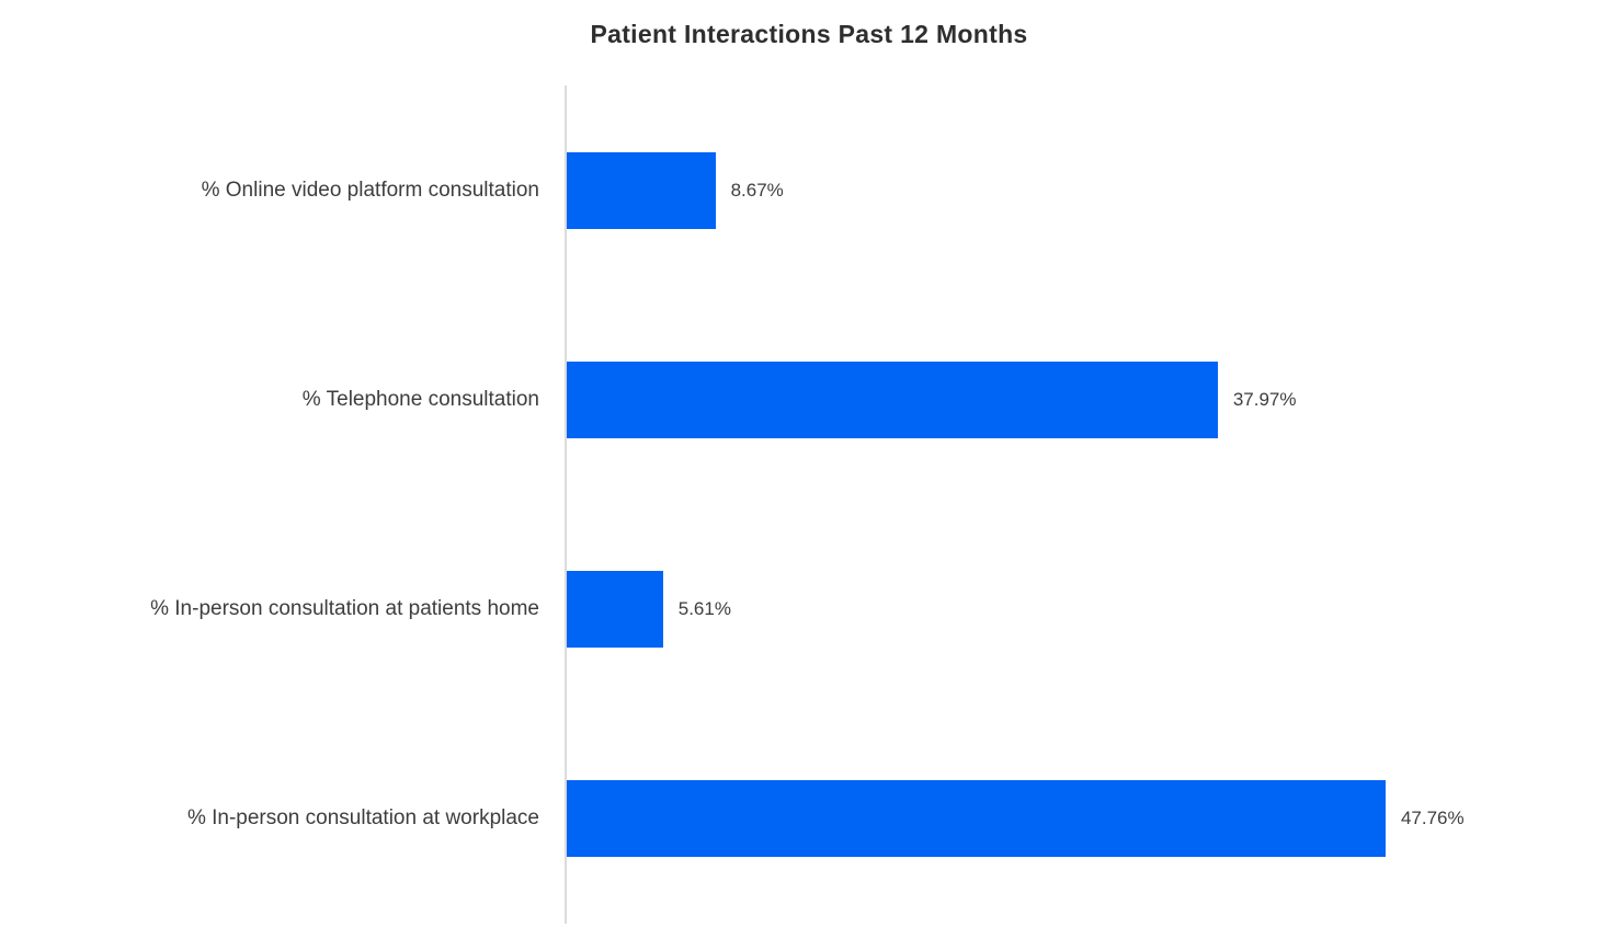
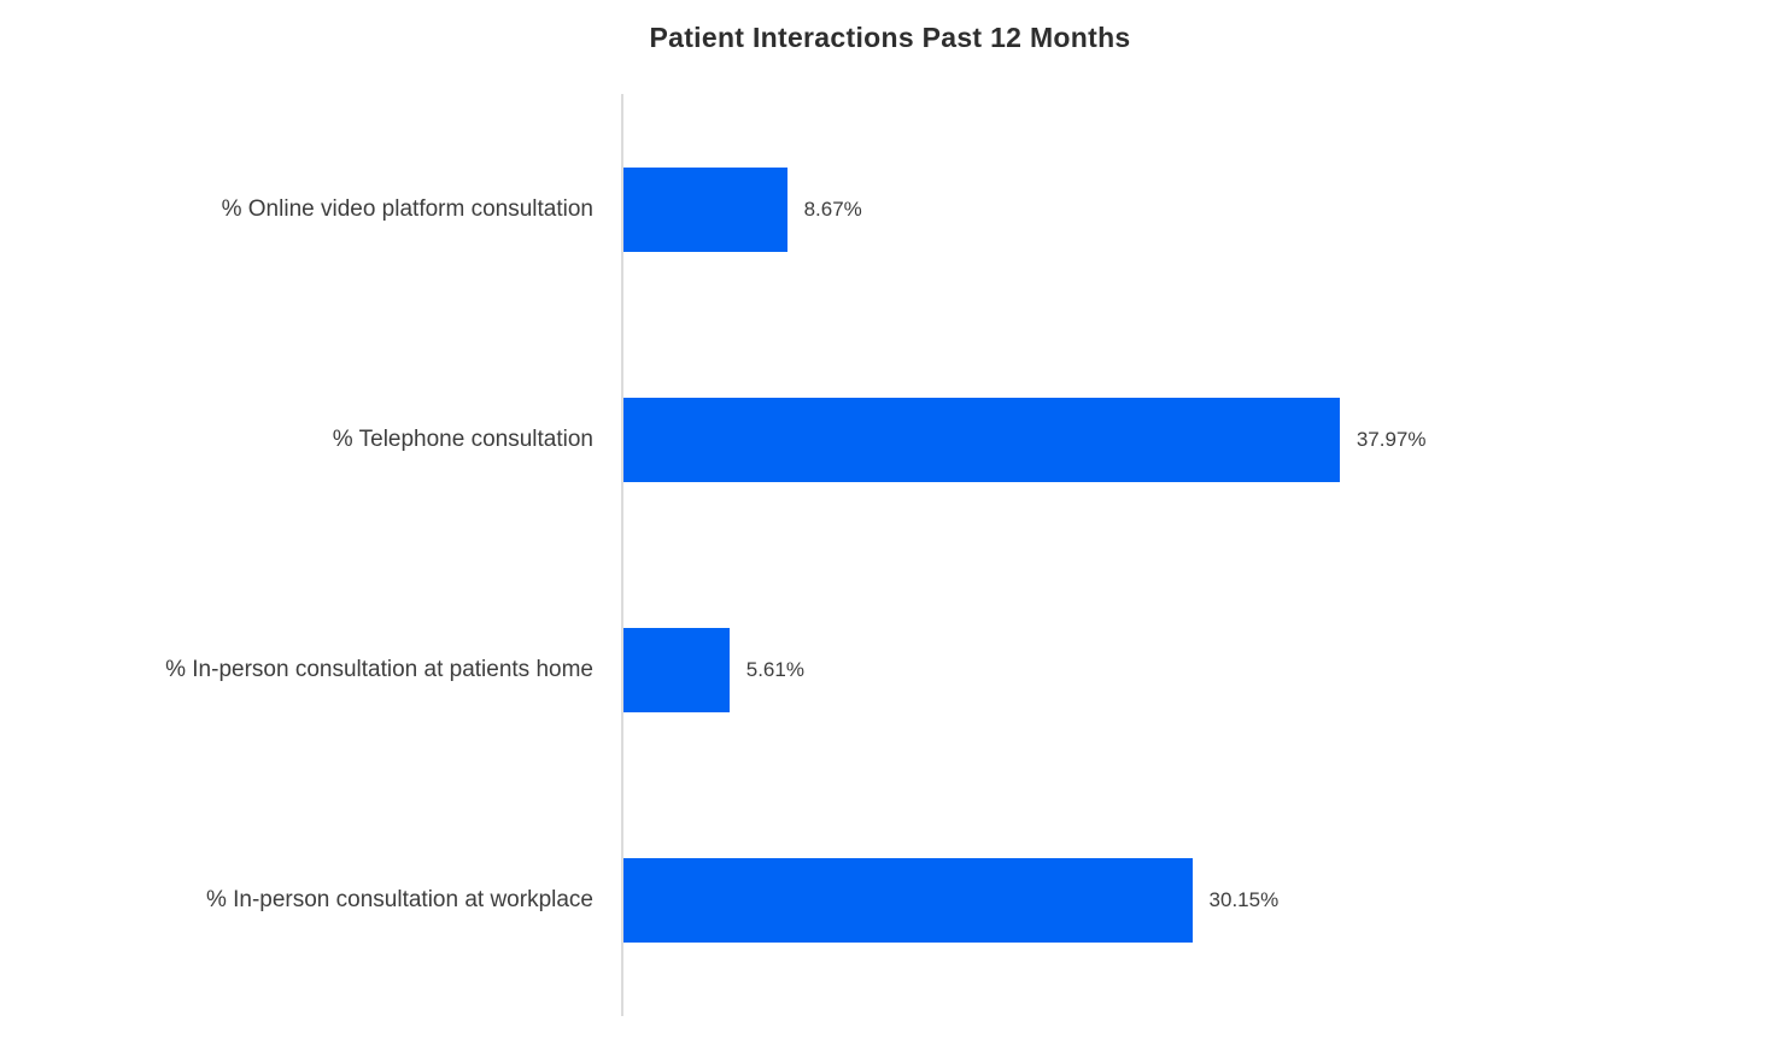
% In-person consultation at workplace: 47.76% -> 30.15%
